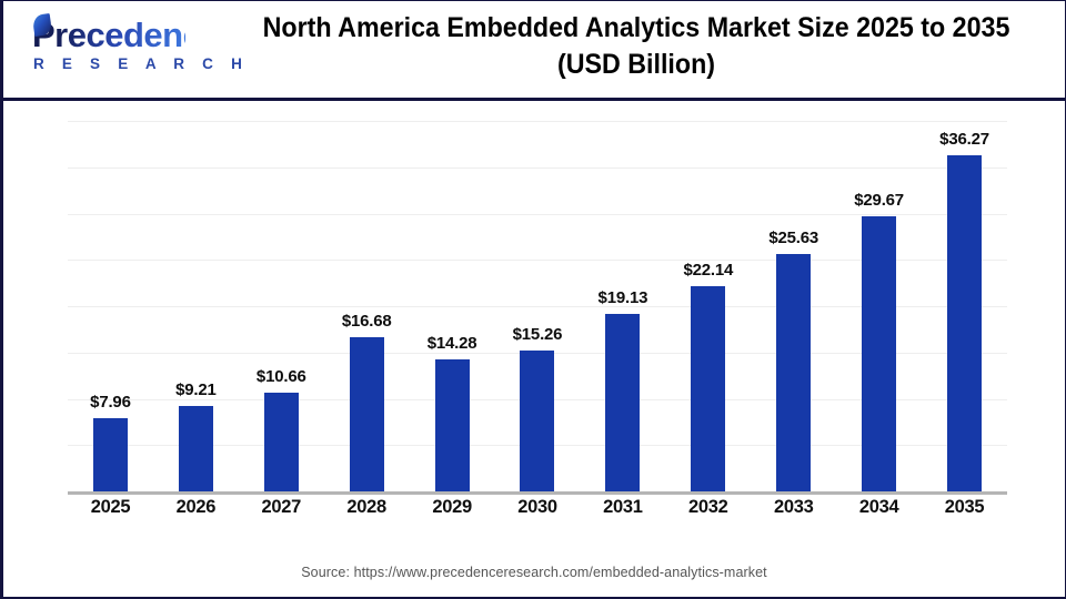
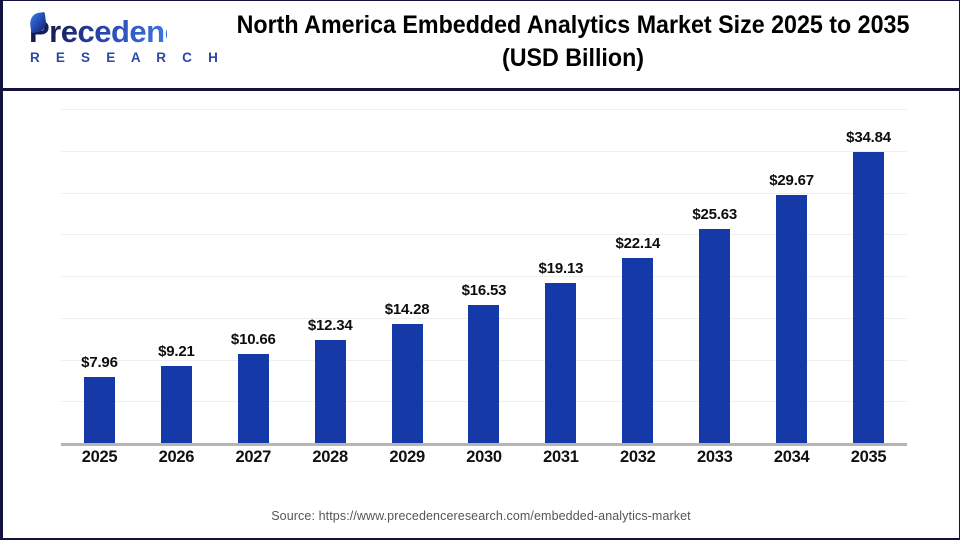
2028: $16.68 -> $12.34
2030: $15.26 -> $16.53
2035: $36.27 -> $34.84
